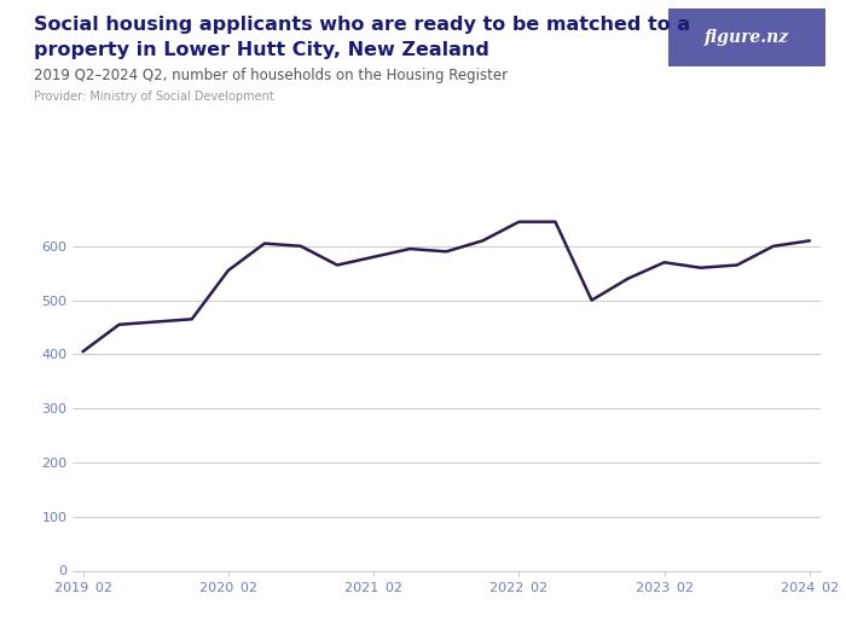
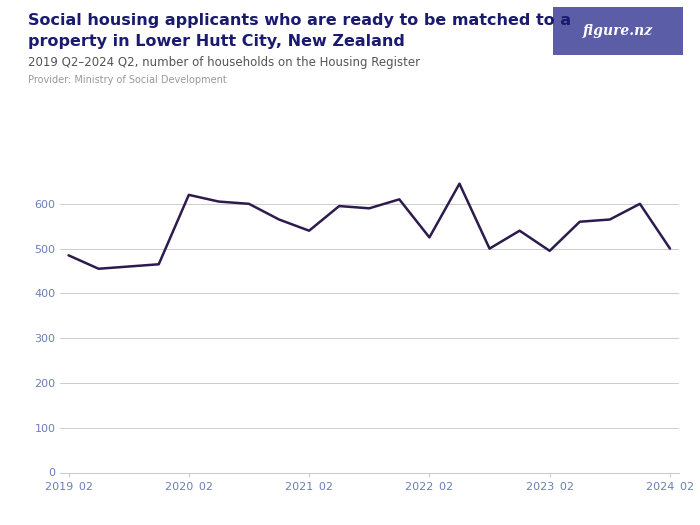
2019 02: 405 -> 485
2020 02: 555 -> 620
2021 02: 580 -> 540
2022 02: 645 -> 525
2023 02: 570 -> 495
2024 02: 610 -> 500
